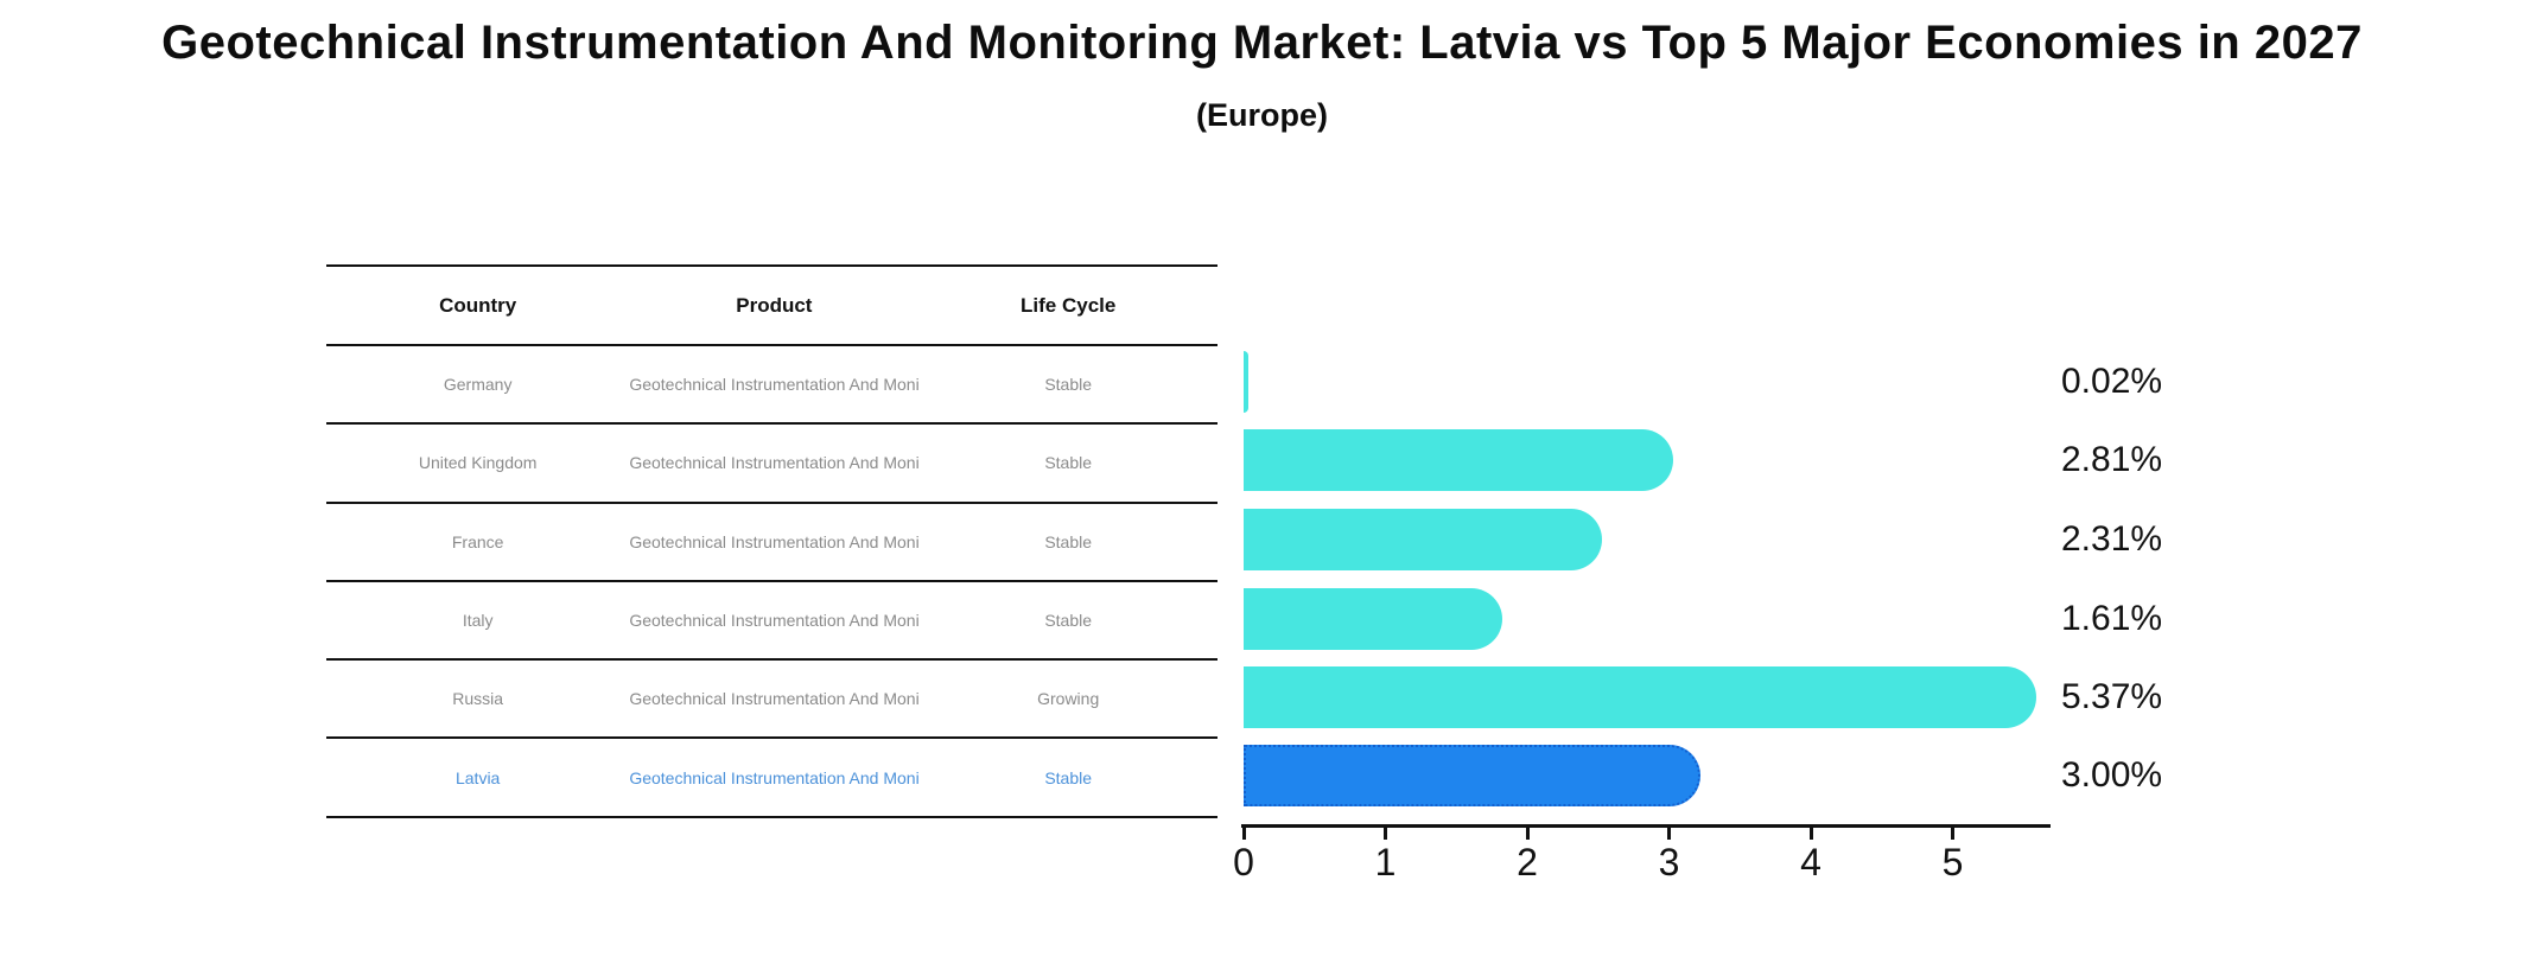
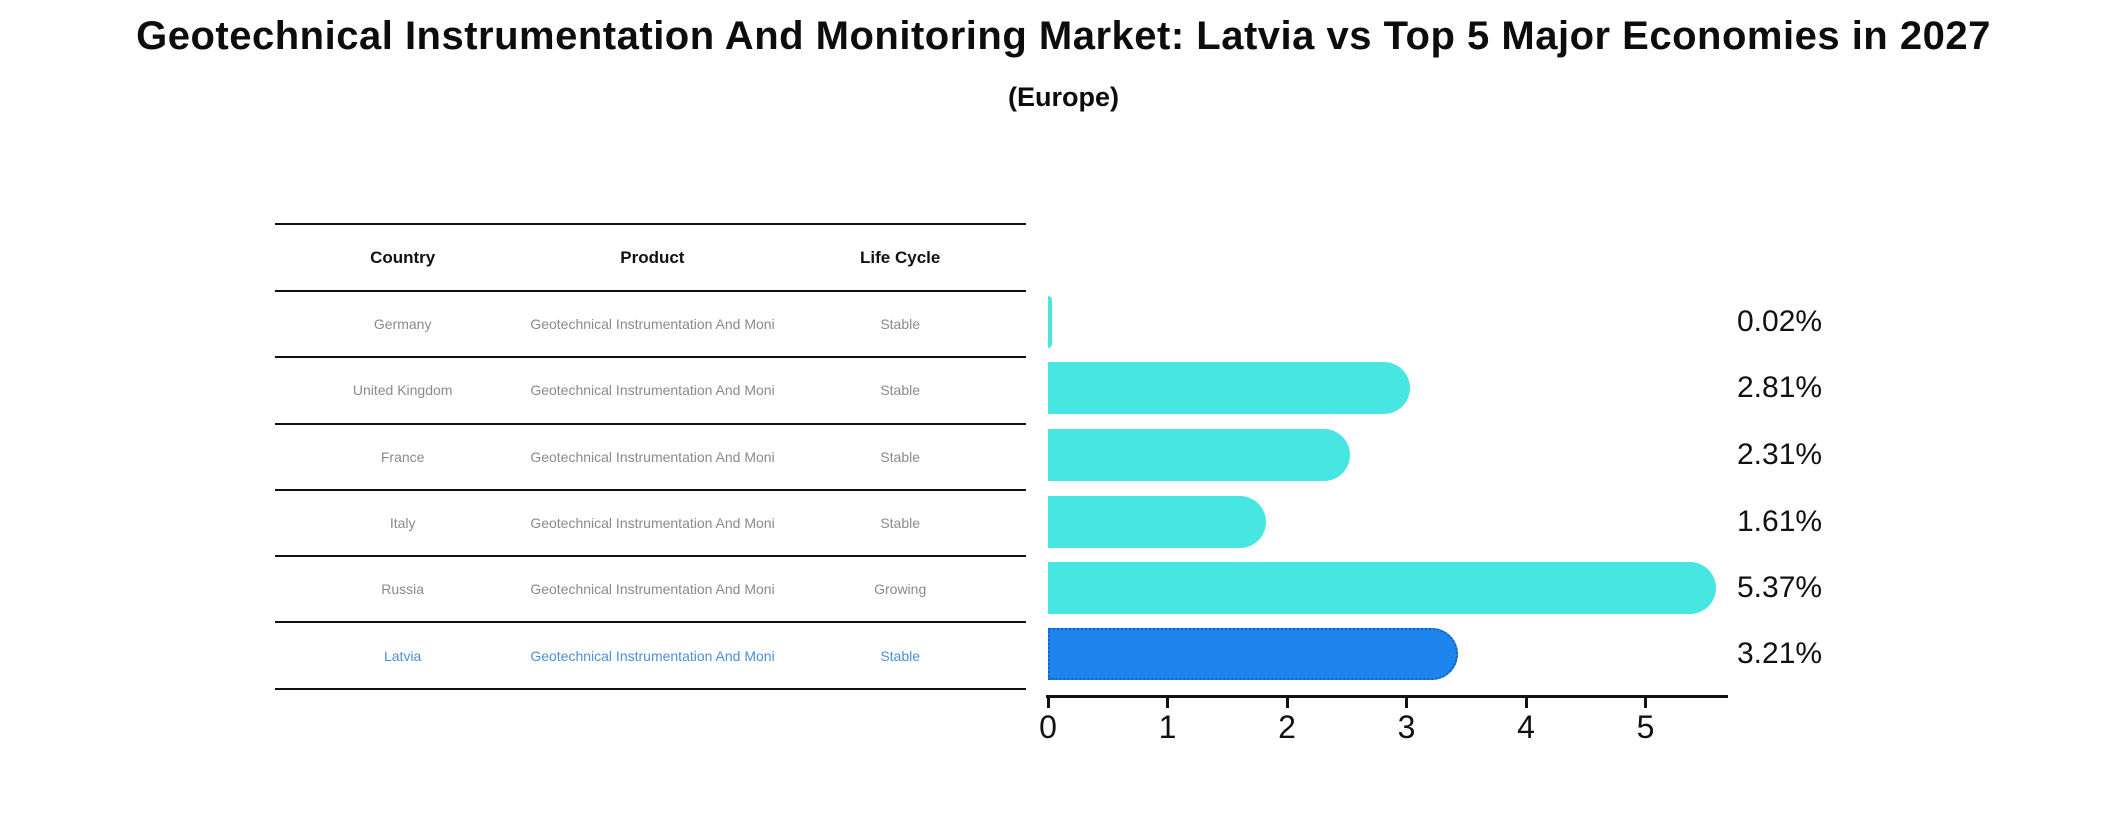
Latvia: 3.00% -> 3.21%
